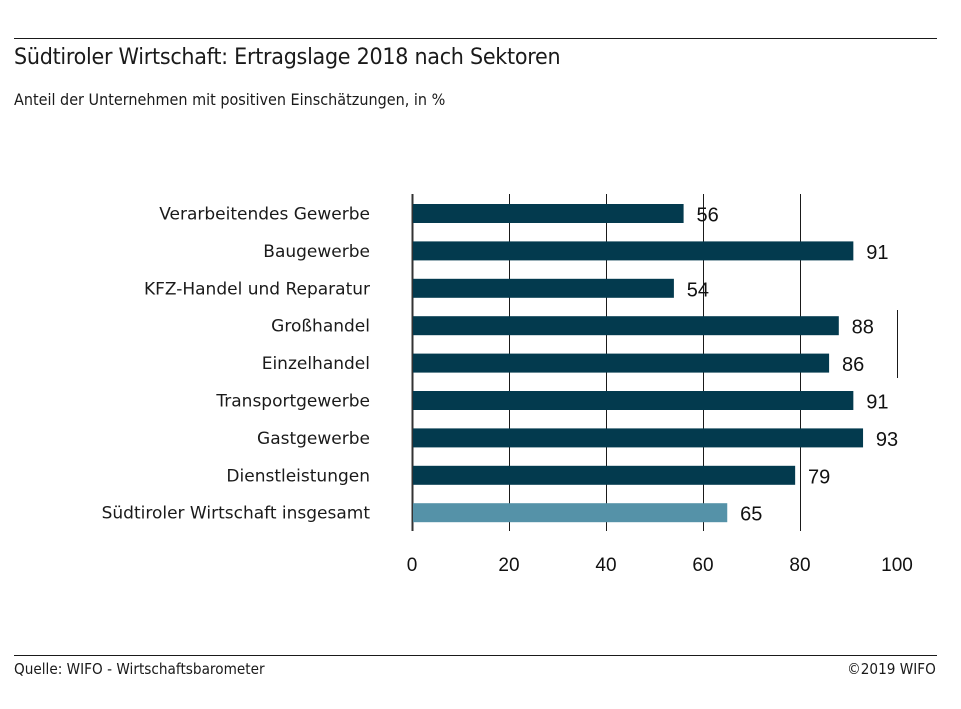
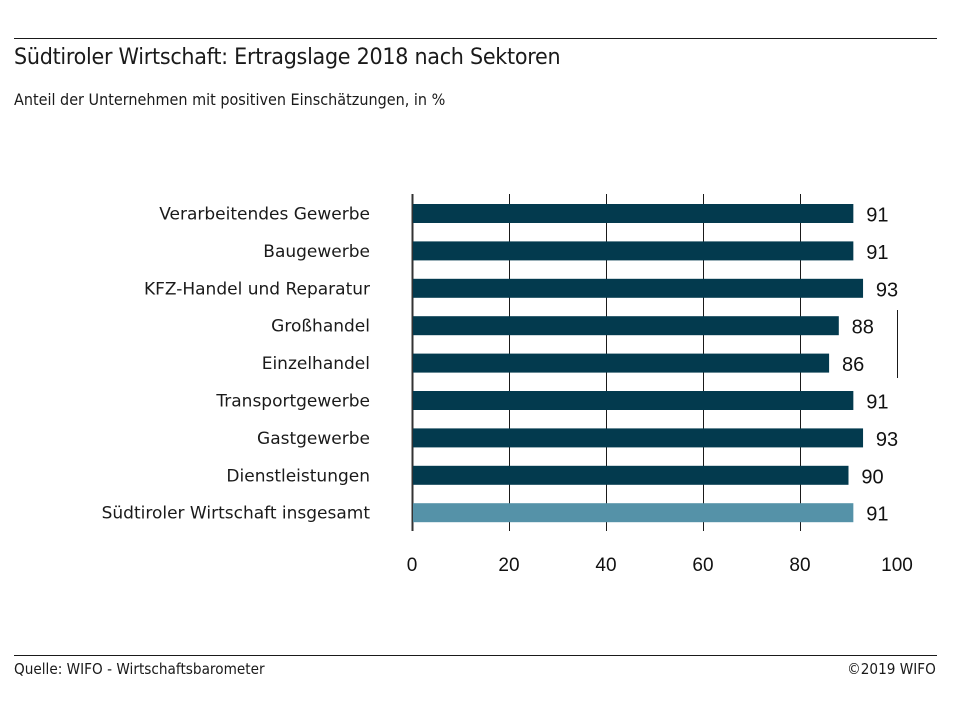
Verarbeitendes Gewerbe: 56 -> 91
KFZ-Handel und Reparatur: 54 -> 93
Dienstleistungen: 79 -> 90
Südtiroler Wirtschaft insgesamt: 65 -> 91
